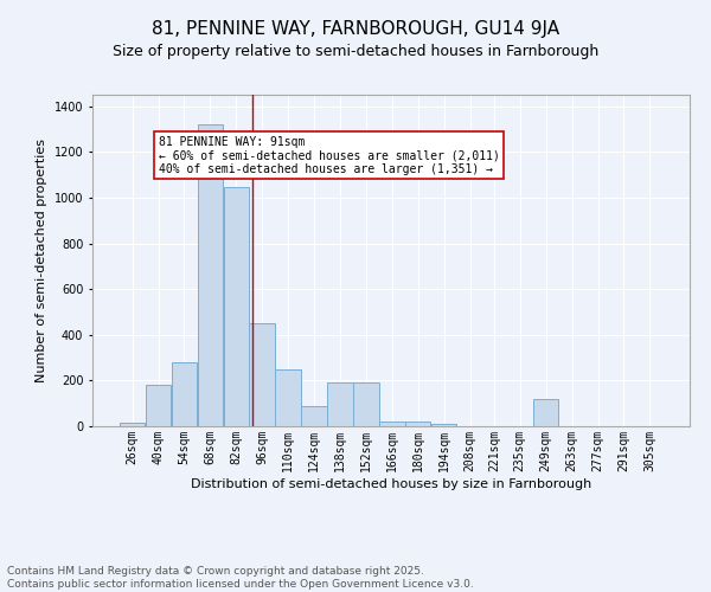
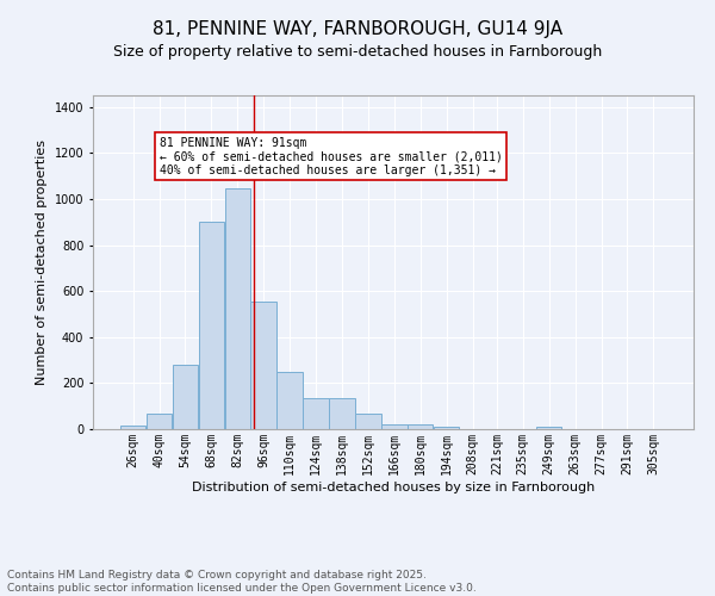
40sqm: 180 -> 60
68sqm: 1320 -> 900
96sqm: 450 -> 560
124sqm: 90 -> 140
138sqm: 190 -> 140
152sqm: 190 -> 60
249sqm: 120 -> 10
